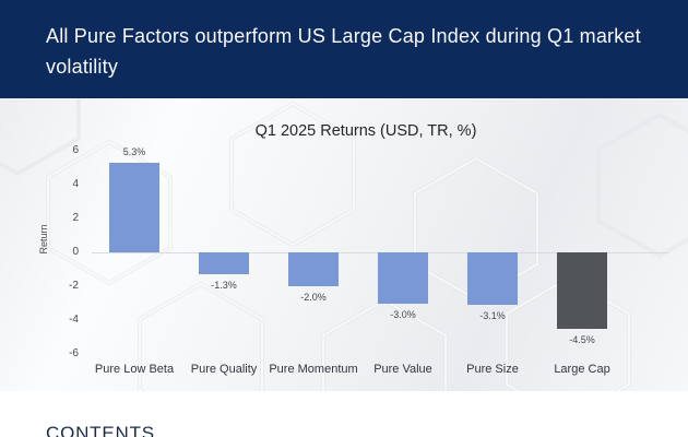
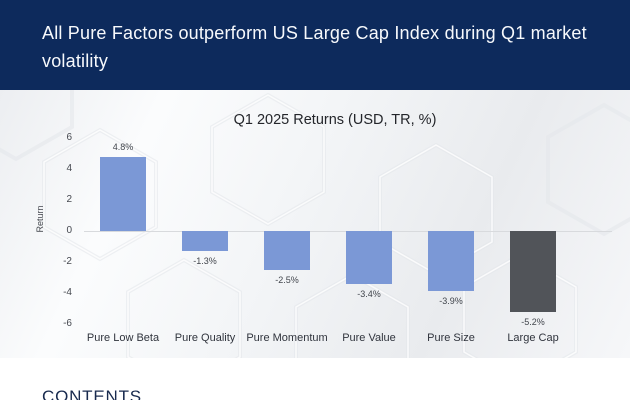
Pure Low Beta: 5.3% -> 4.8%
Pure Momentum: -2.0% -> -2.5%
Pure Value: -3.0% -> -3.4%
Pure Size: -3.1% -> -3.9%
Large Cap: -4.5% -> -5.2%
